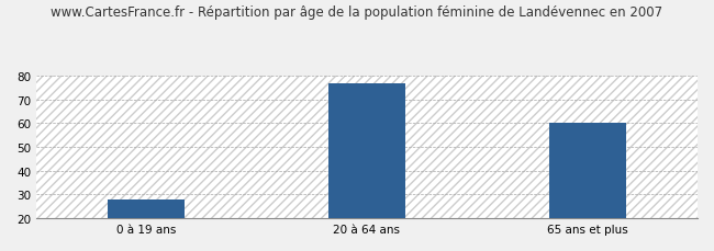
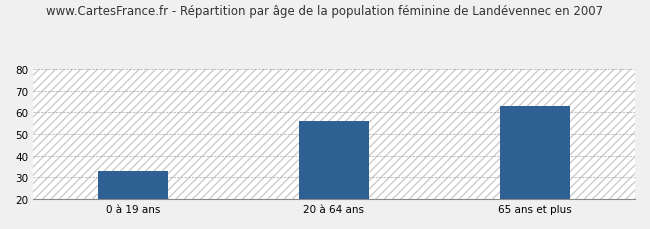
0 à 19 ans: 28 -> 33
20 à 64 ans: 77 -> 56
65 ans et plus: 60 -> 63
